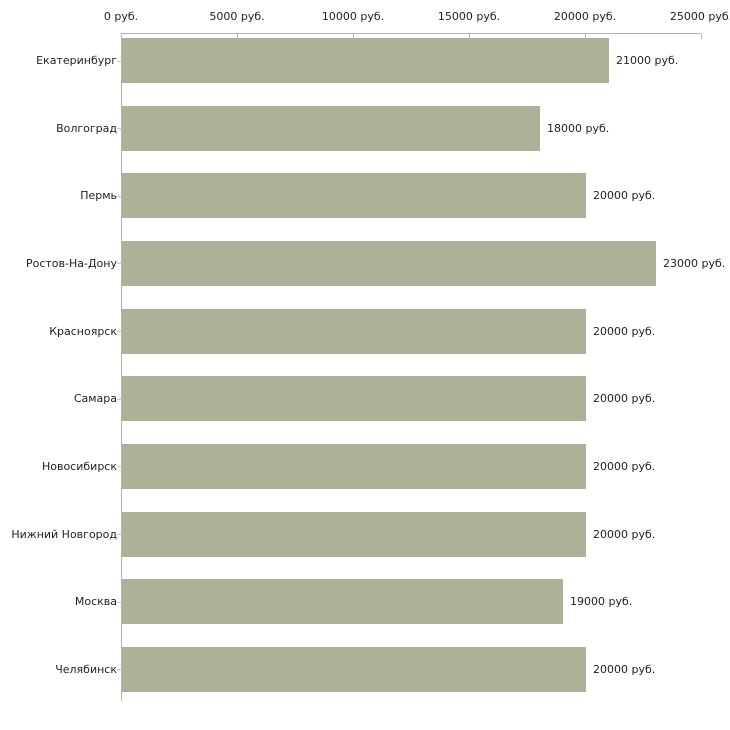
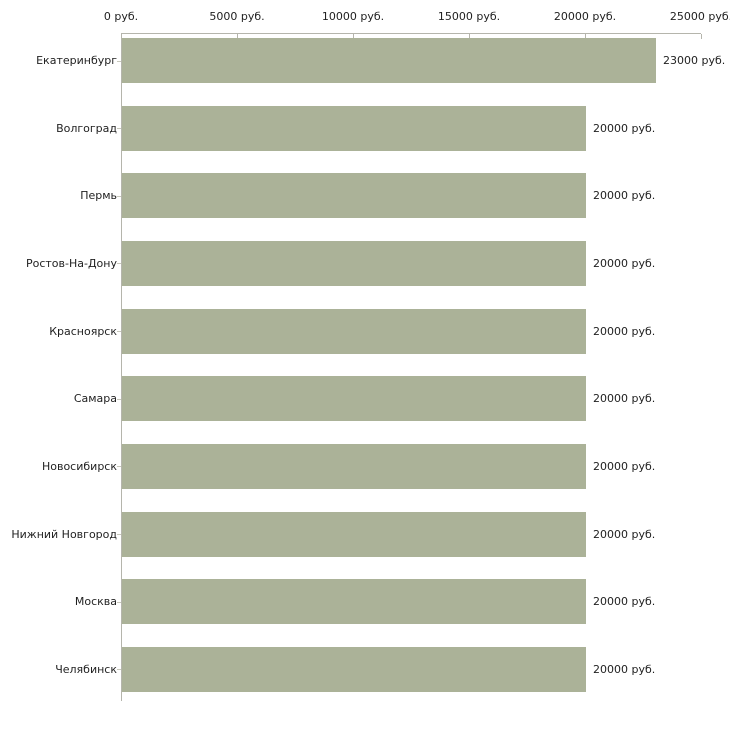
Екатеринбург: 21000 -> 23000
Волгоград: 18000 -> 20000
Ростов-На-Дону: 23000 -> 20000
Москва: 19000 -> 20000
